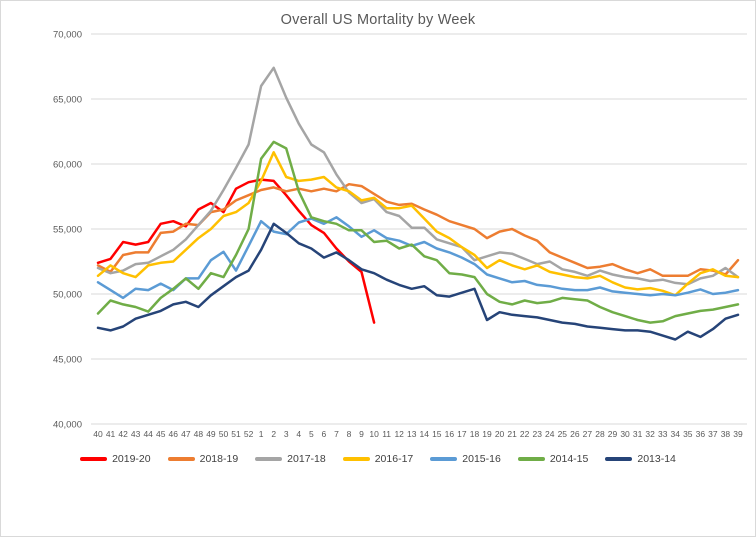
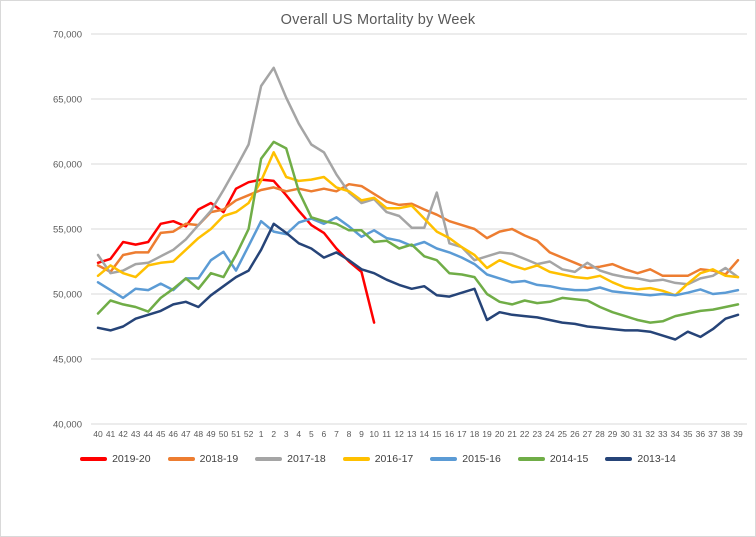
2017-18/40: 52000 -> 53000
2017-18/15: 54200 -> 57800
2017-18/27: 51400 -> 52400
